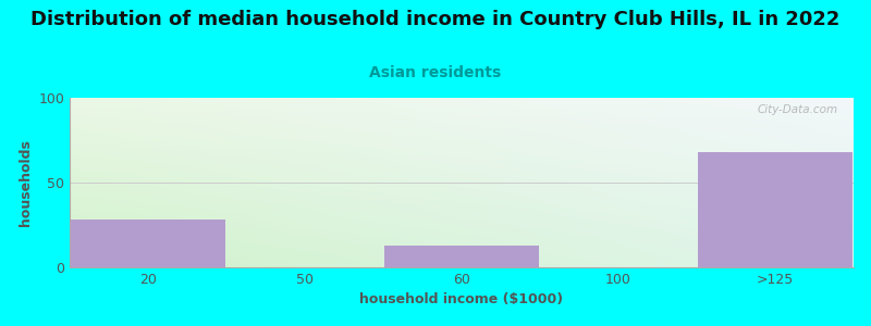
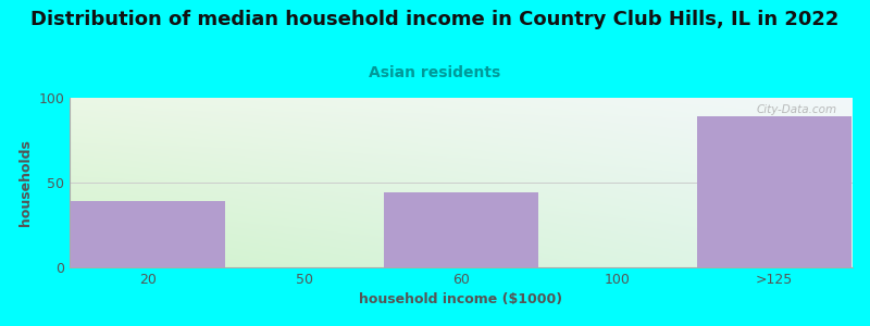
20: 28 -> 39
60: 13 -> 44
>125: 68 -> 89
